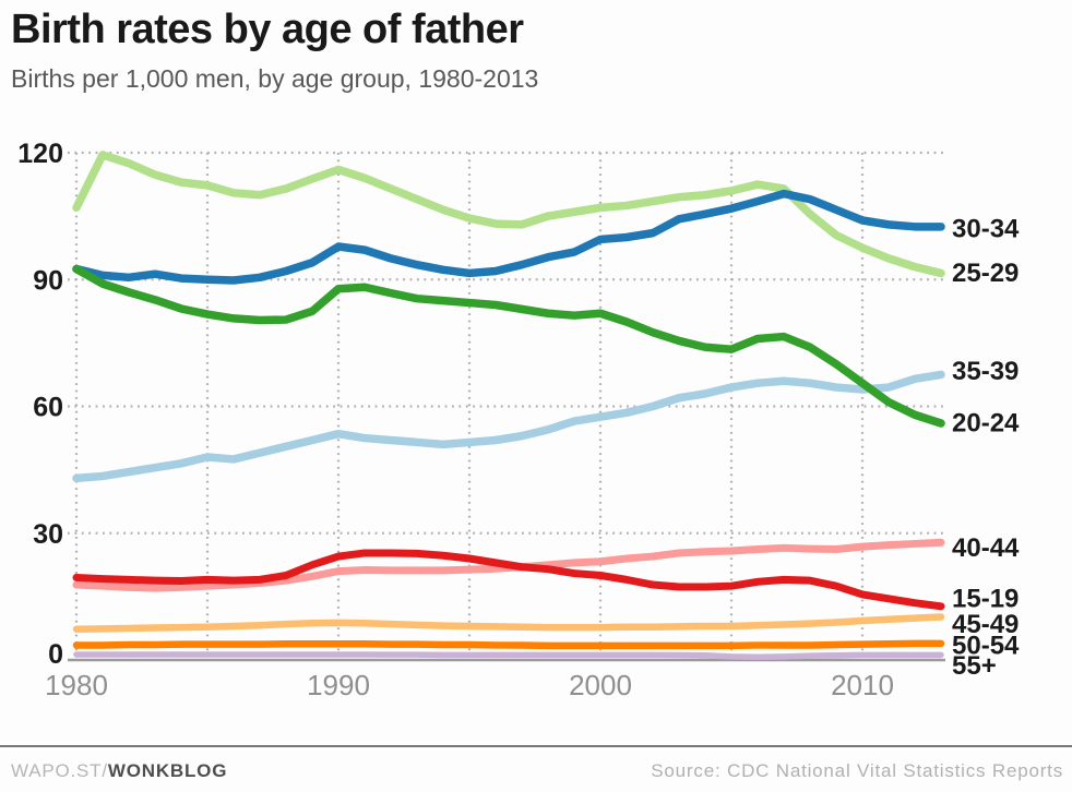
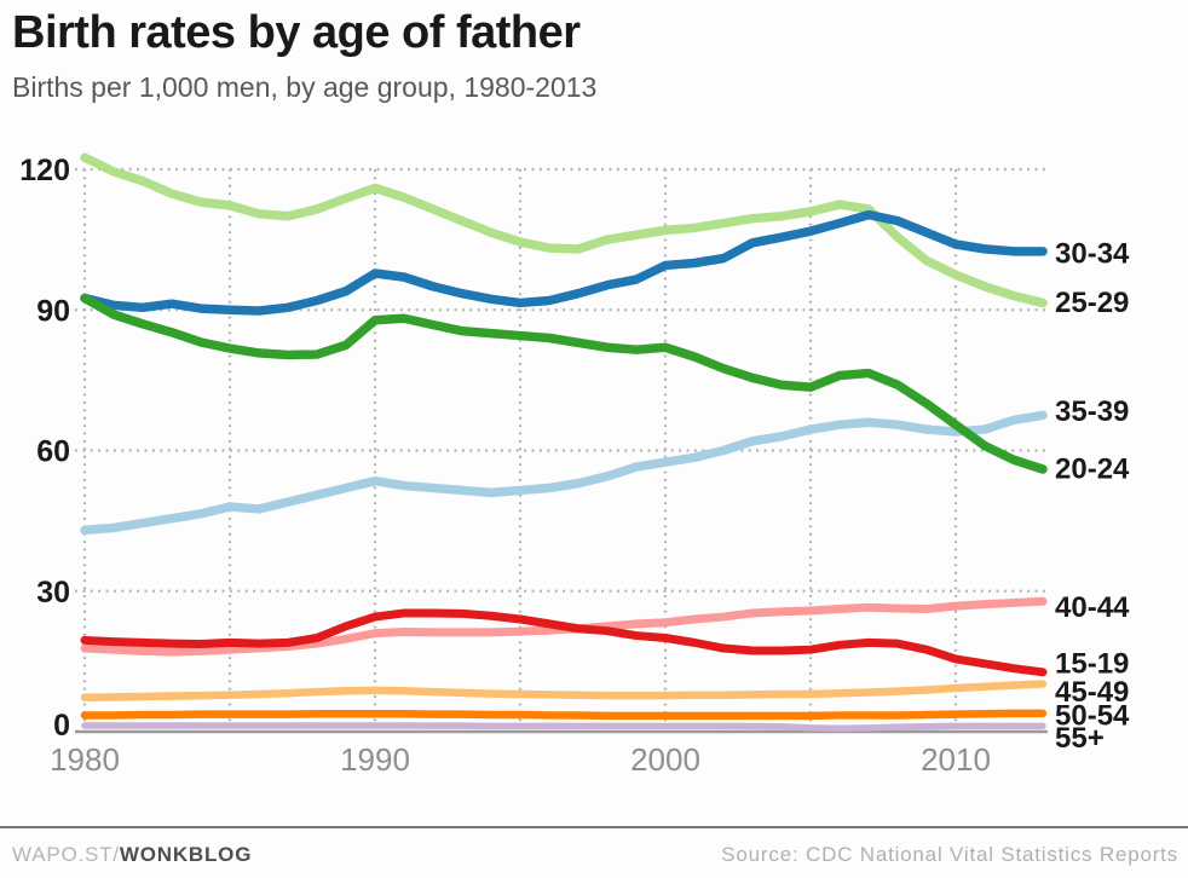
25-29/1980: 107 -> 122
